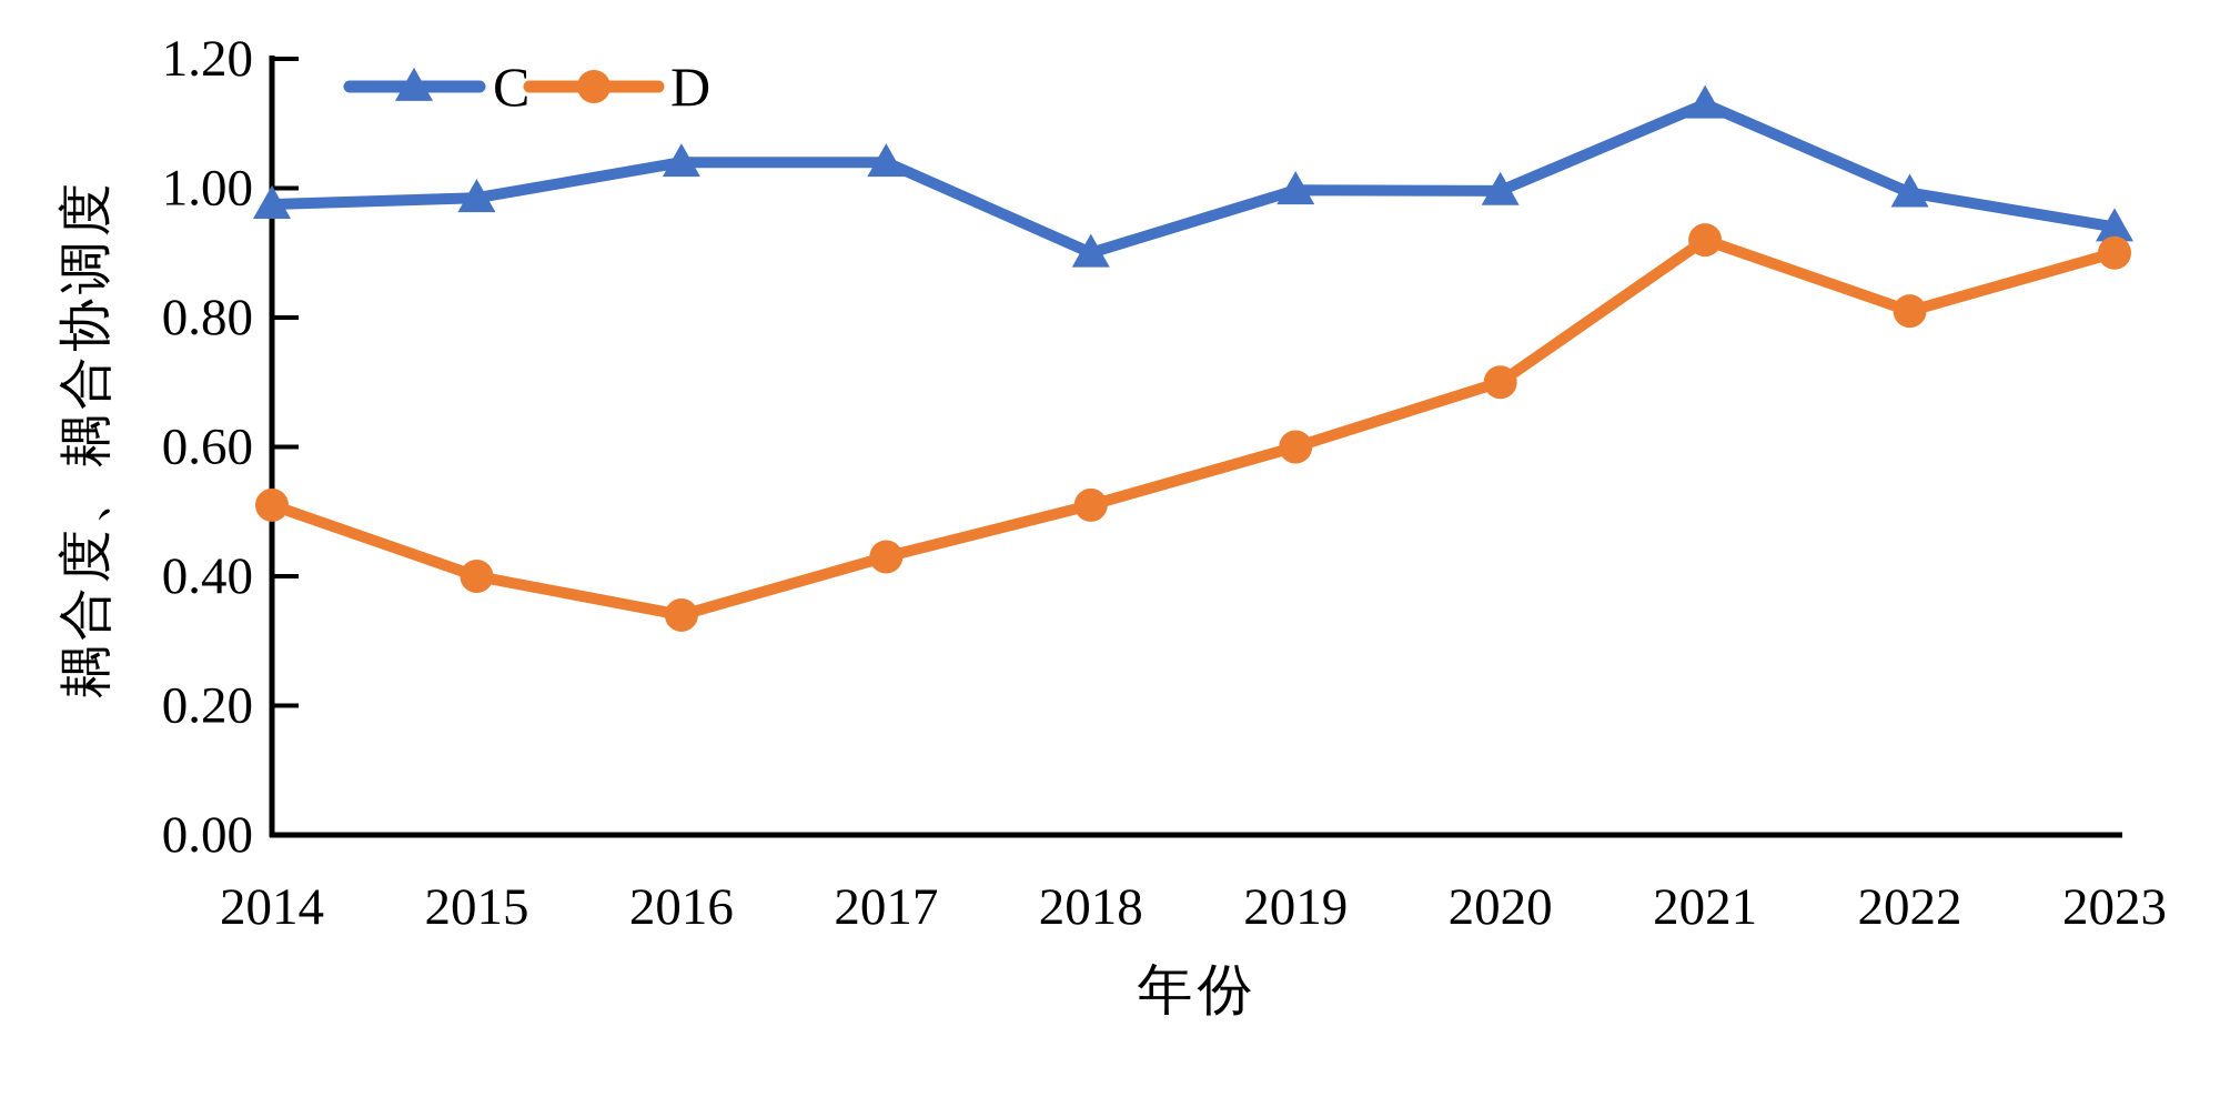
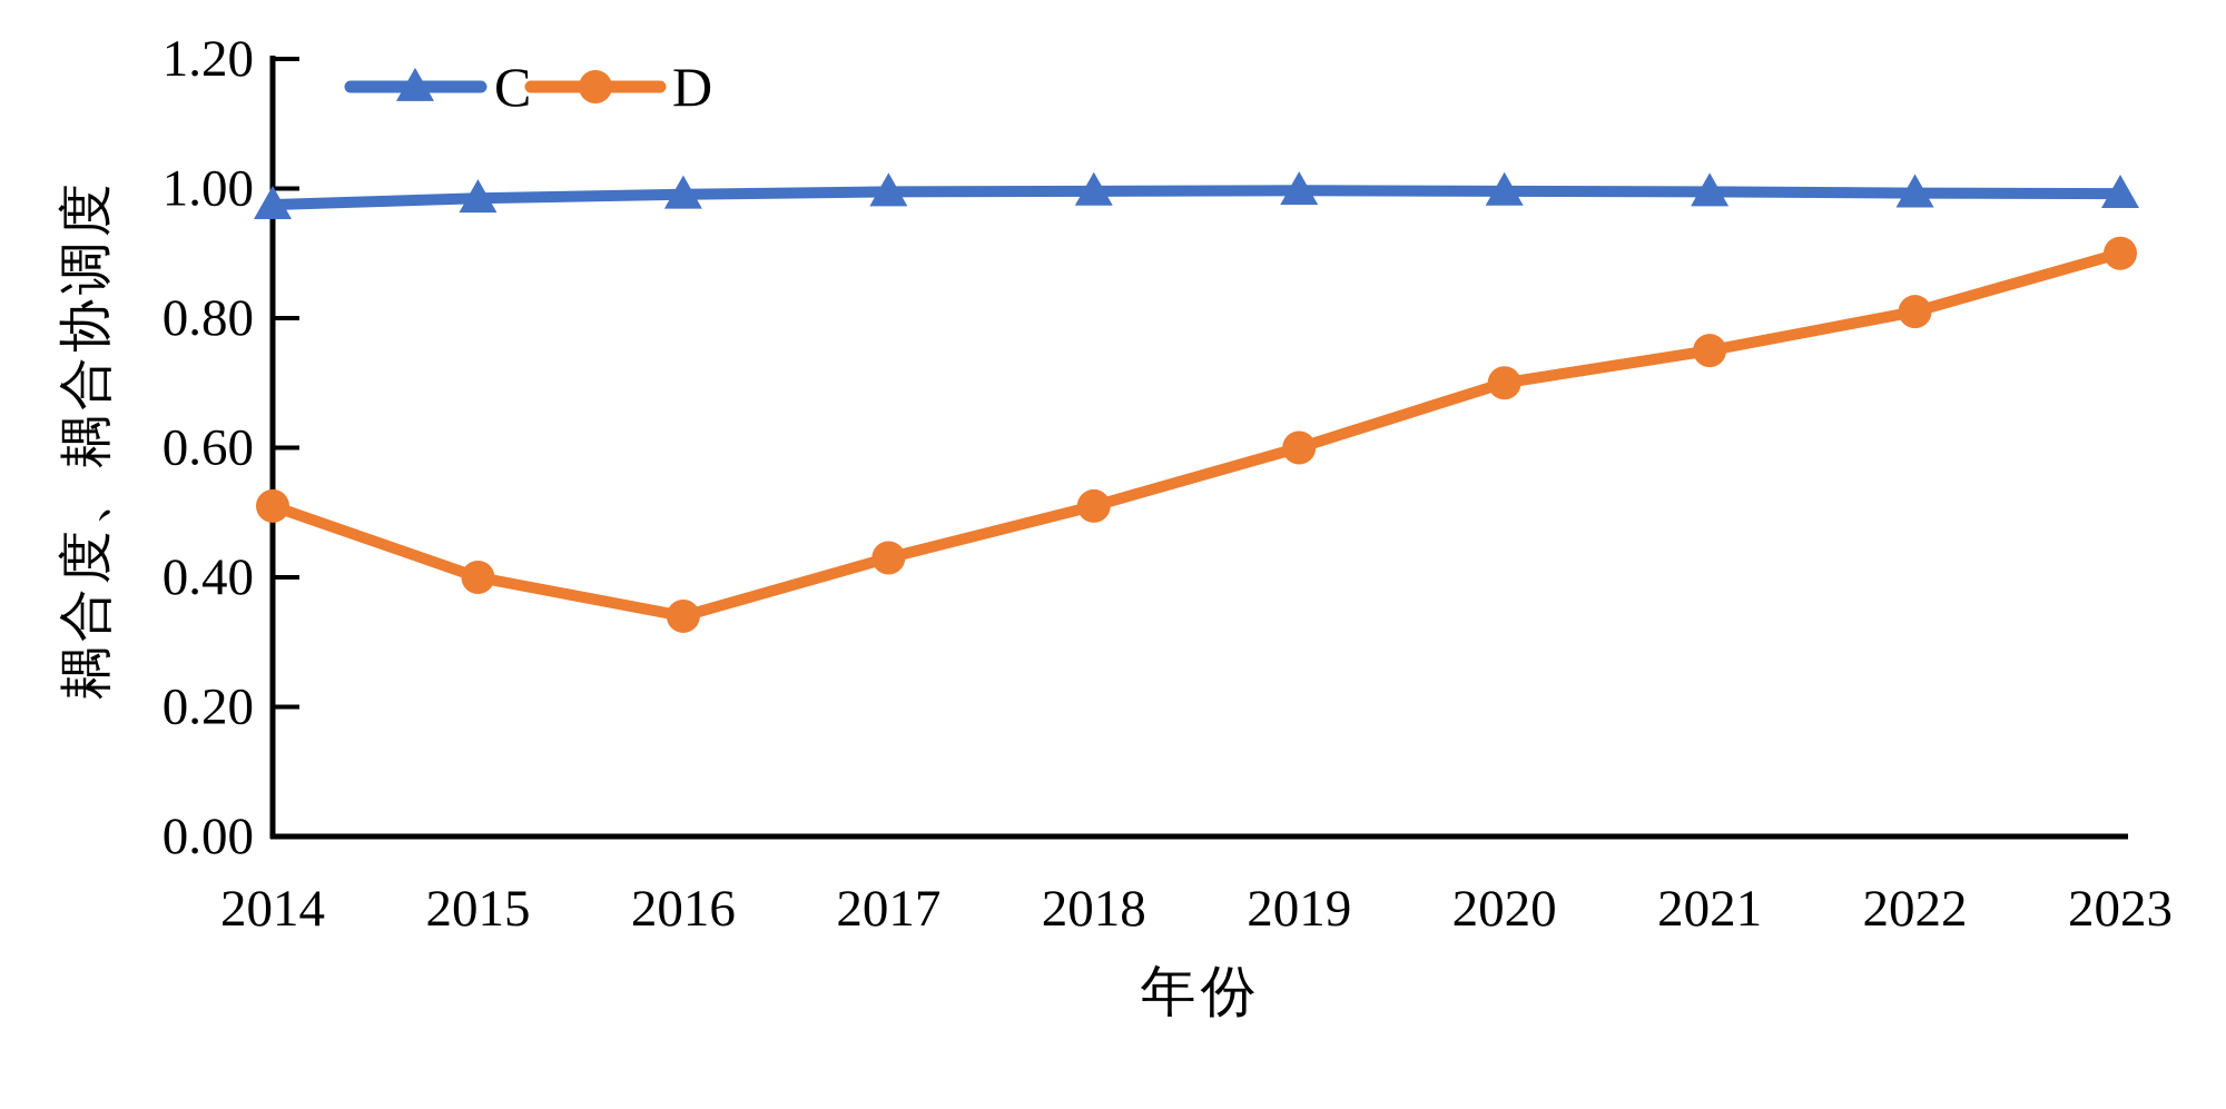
C/2016: 1.04 -> 0.99
C/2017: 1.04 -> 0.99
C/2018: 0.90 -> 1.00
C/2021: 1.13 -> 0.99
D/2021: 0.92 -> 0.75
C/2023: 0.94 -> 0.99
